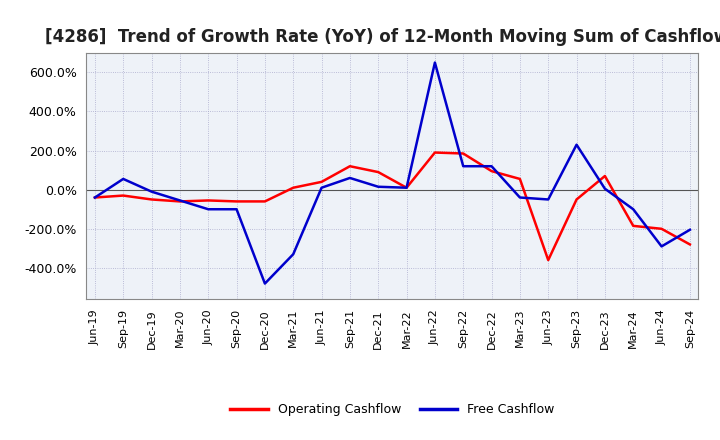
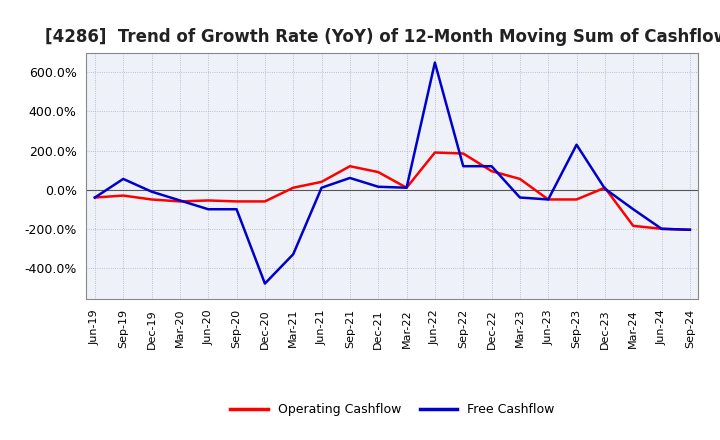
Operating Cashflow/Jun-23: -360% -> -50%
Operating Cashflow/Dec-23: 70% -> 10%
Free Cashflow/Jun-24: -290% -> -200%
Operating Cashflow/Sep-24: -280% -> -200%
